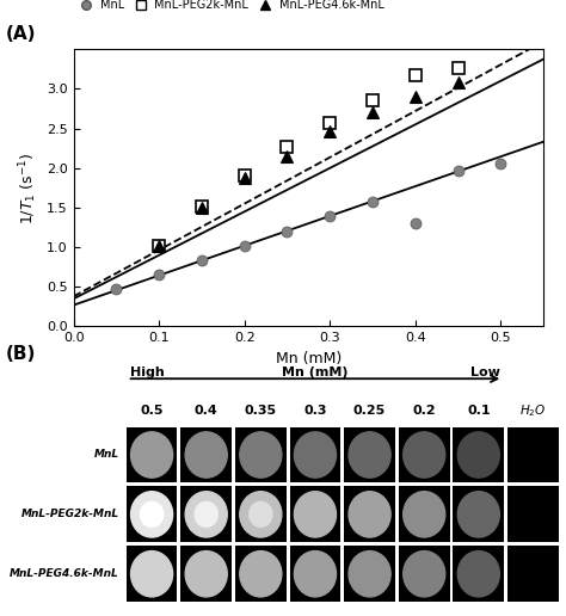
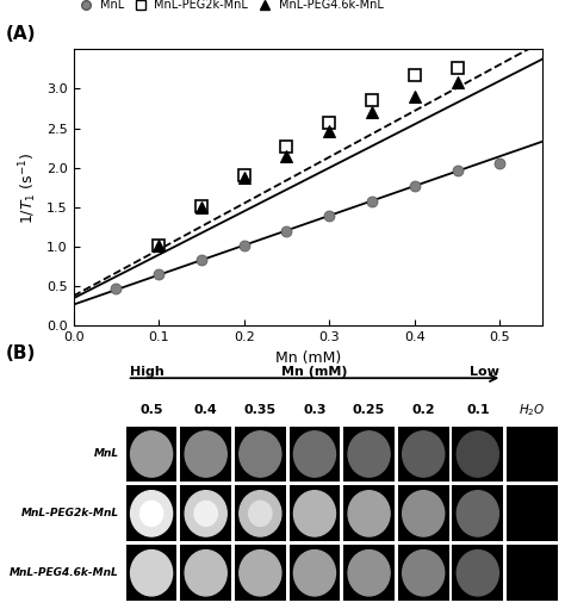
MnL/0.4: 1.30 -> 1.77
